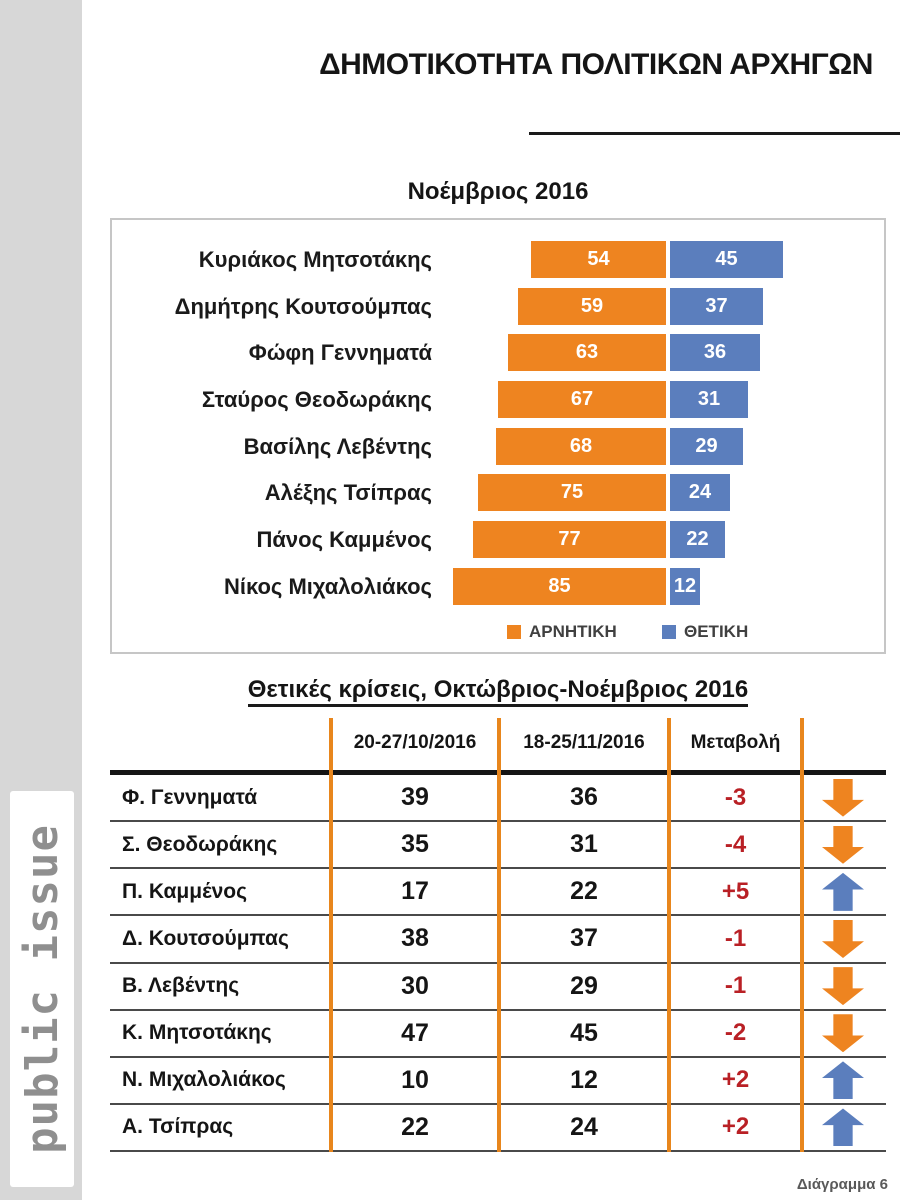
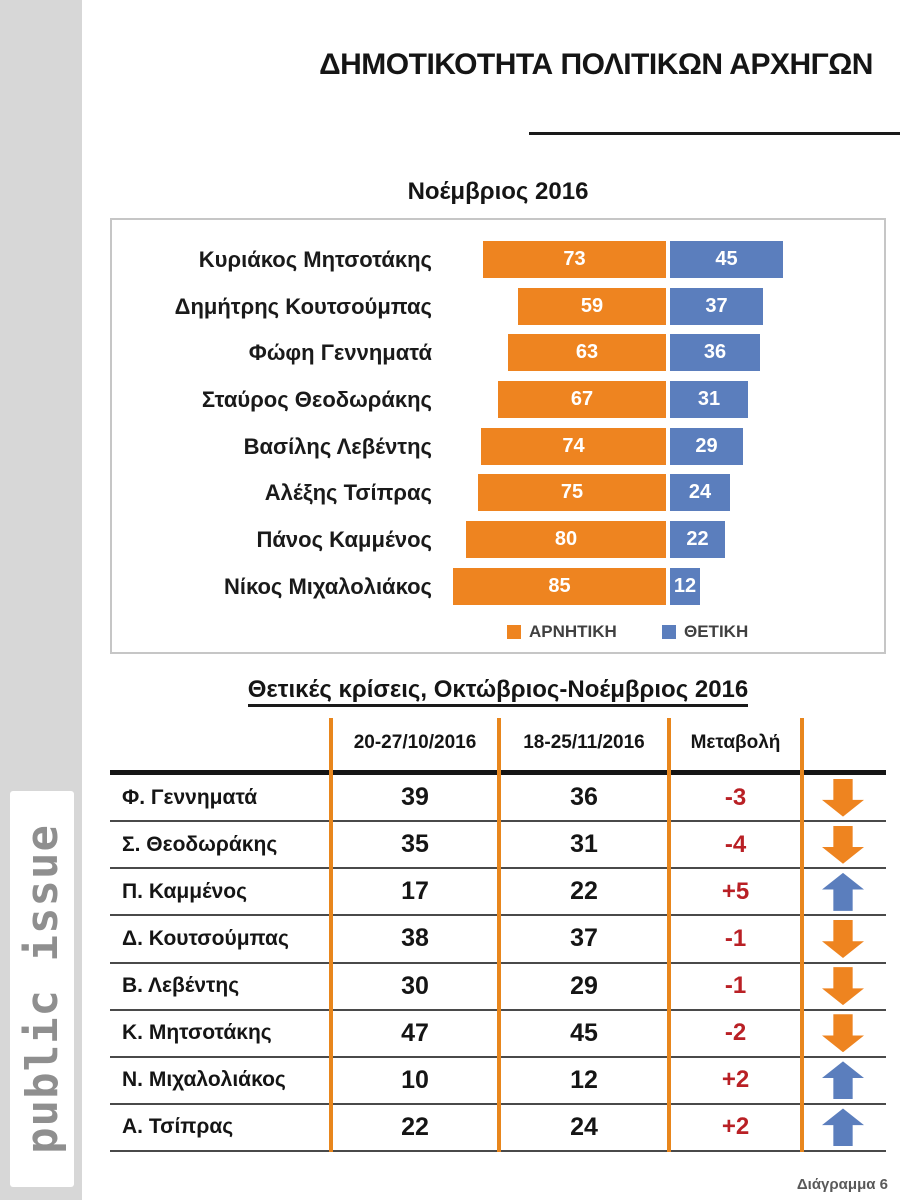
Νοέμβριος 2016/ΑΡΝΗΤΙΚΗ/Κυριάκος Μητσοτάκης: 54 -> 73
Νοέμβριος 2016/ΑΡΝΗΤΙΚΗ/Βασίλης Λεβέντης: 68 -> 74
Νοέμβριος 2016/ΑΡΝΗΤΙΚΗ/Πάνος Καμμένος: 77 -> 80
